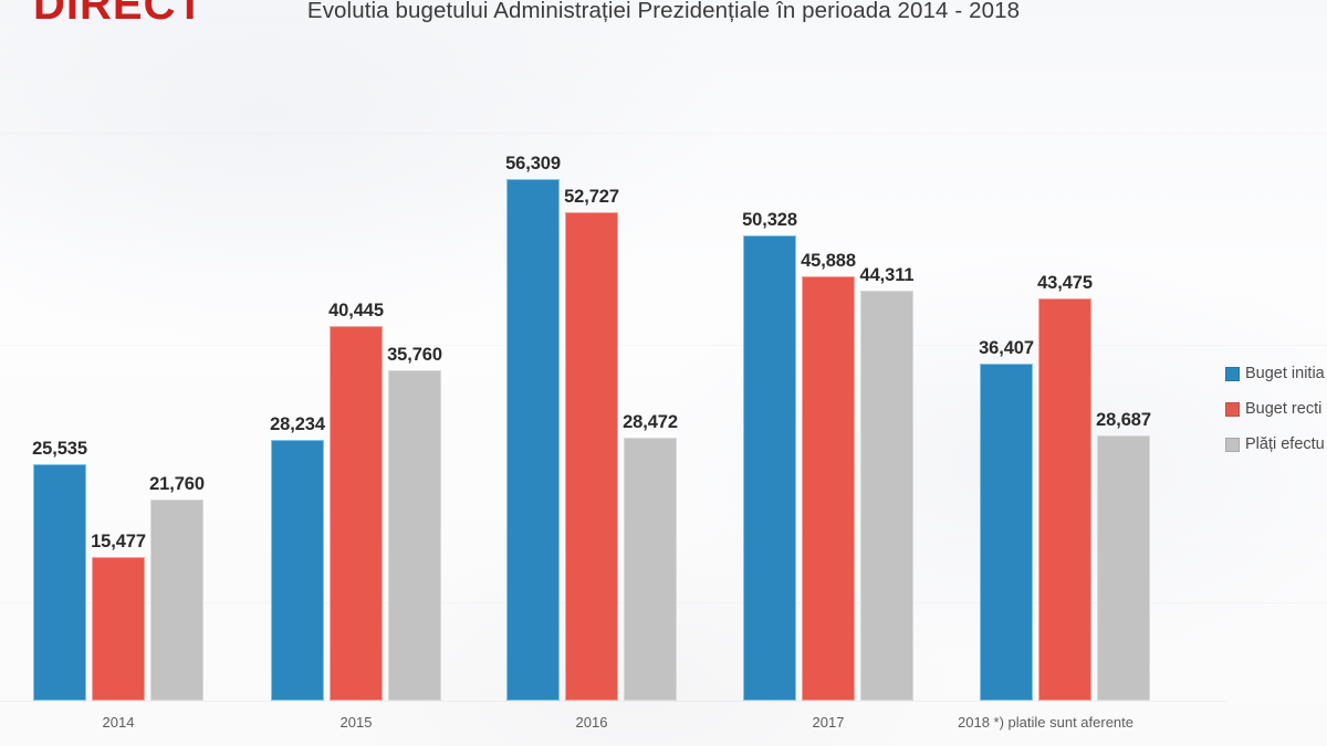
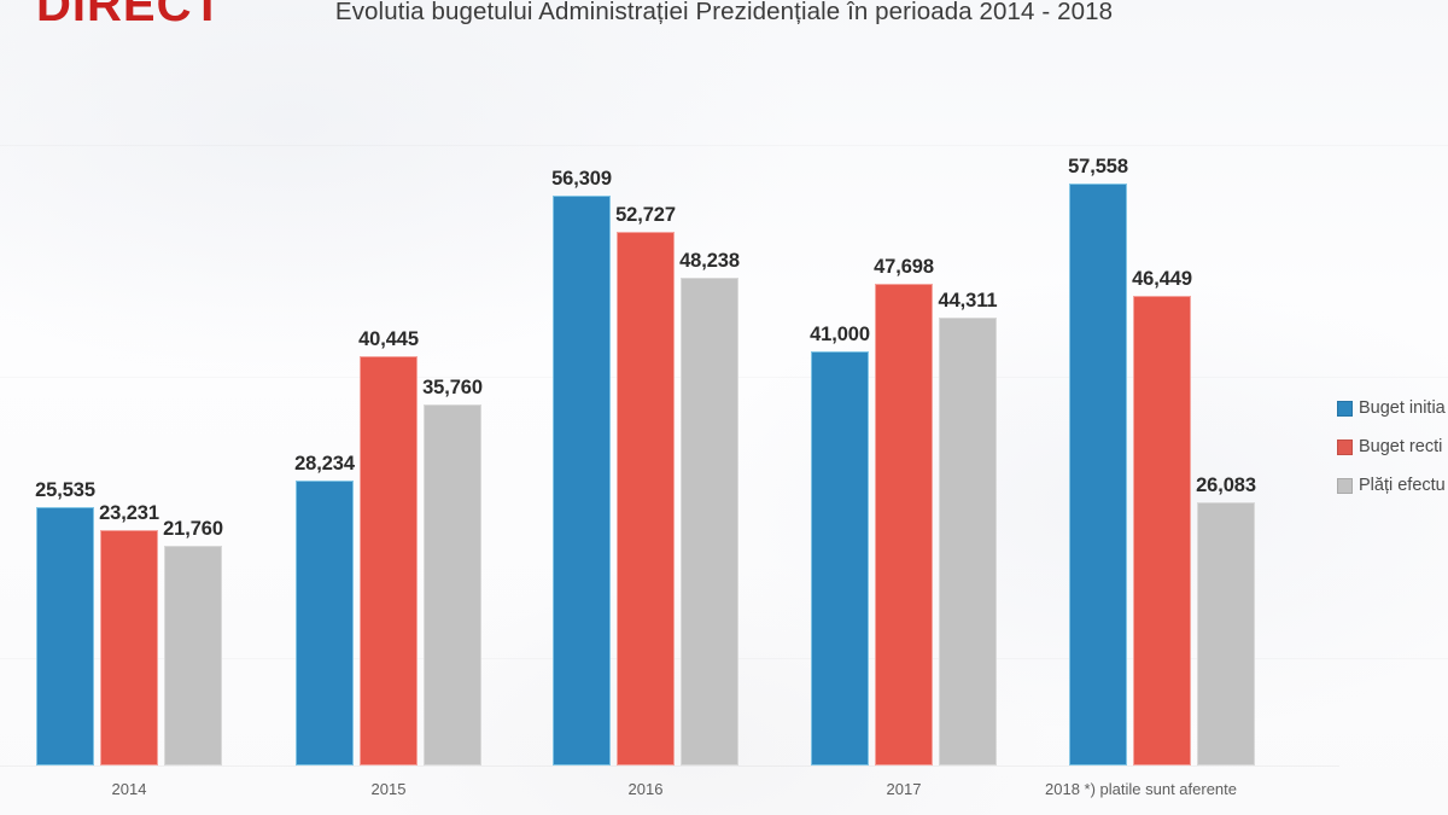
Buget recti/2014: 15,477 -> 23,231
Plăți efectu/2016: 28,472 -> 48,238
Buget initia/2017: 50,328 -> 41,000
Buget recti/2017: 45,888 -> 47,698
Buget initia/2018 *) platile sunt aferente: 36,407 -> 57,558
Buget recti/2018 *) platile sunt aferente: 43,475 -> 46,449
Plăți efectu/2018 *) platile sunt aferente: 28,687 -> 26,083
